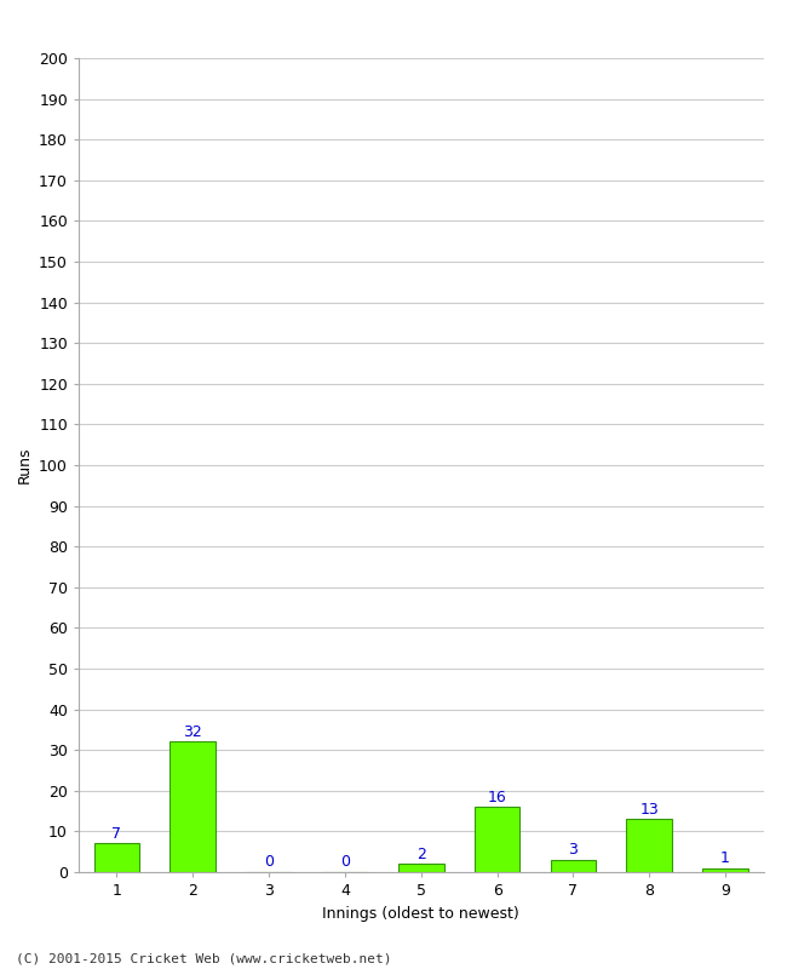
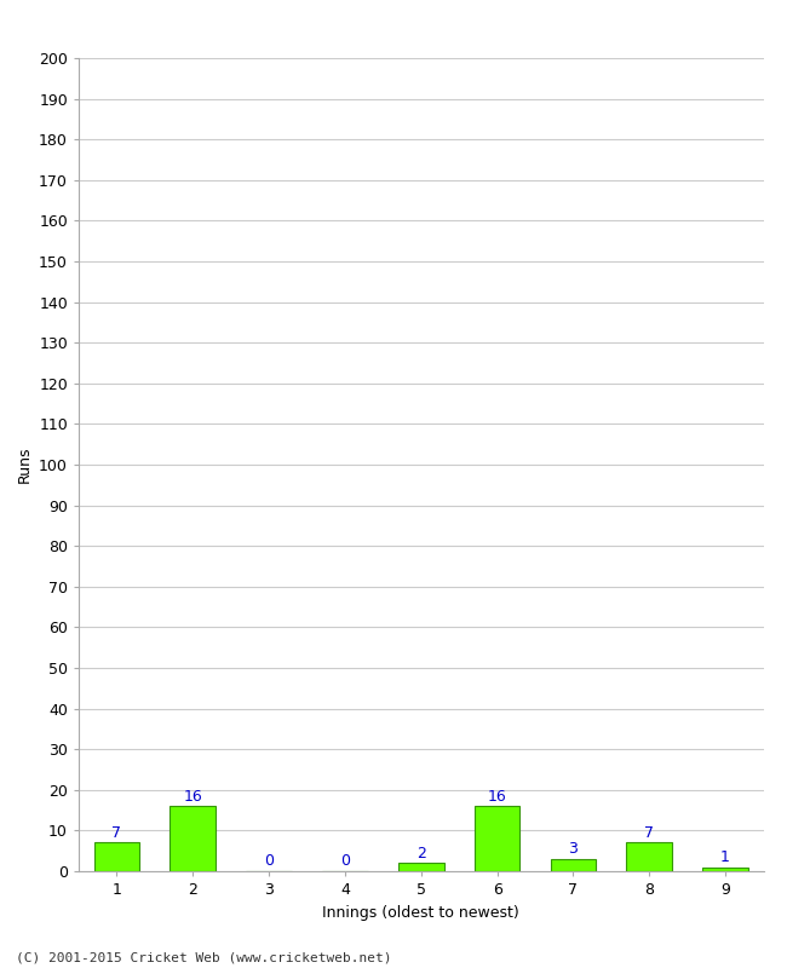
2: 32 -> 16
8: 13 -> 7
